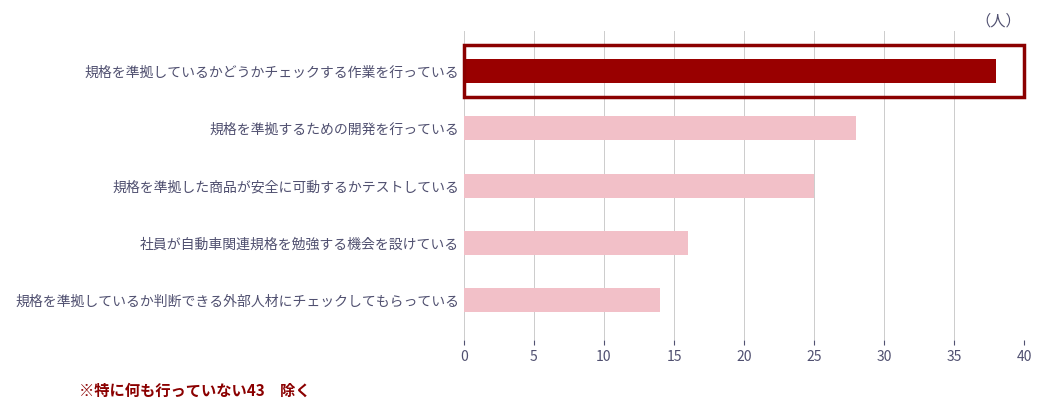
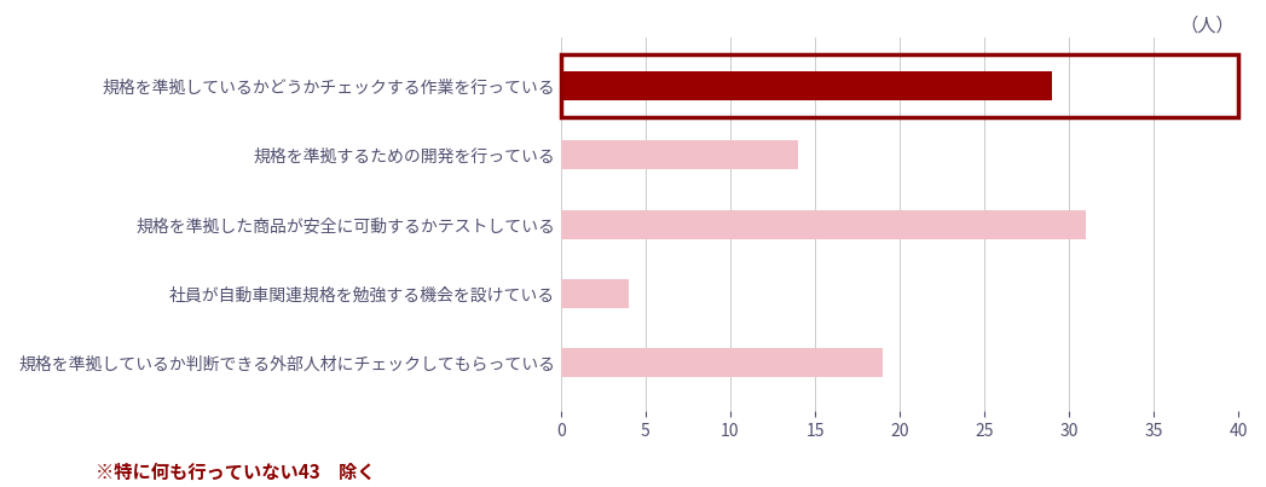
規格を準拠しているかどうかチェックする作業を行っている: 38 -> 29
規格を準拠するための開発を行っている: 28 -> 14
規格を準拠した商品が安全に可動するかテストしている: 25 -> 31
社員が自動車関連規格を勉強する機会を設けている: 16 -> 4
規格を準拠しているか判断できる外部人材にチェックしてもらっている: 14 -> 19
